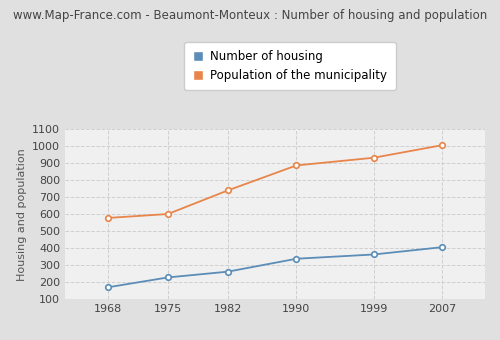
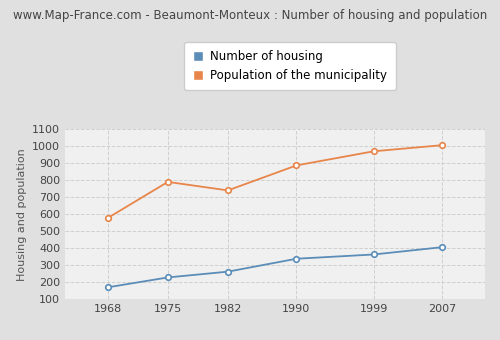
Population of the municipality/1975: 600 -> 790
Population of the municipality/1999: 930 -> 970
